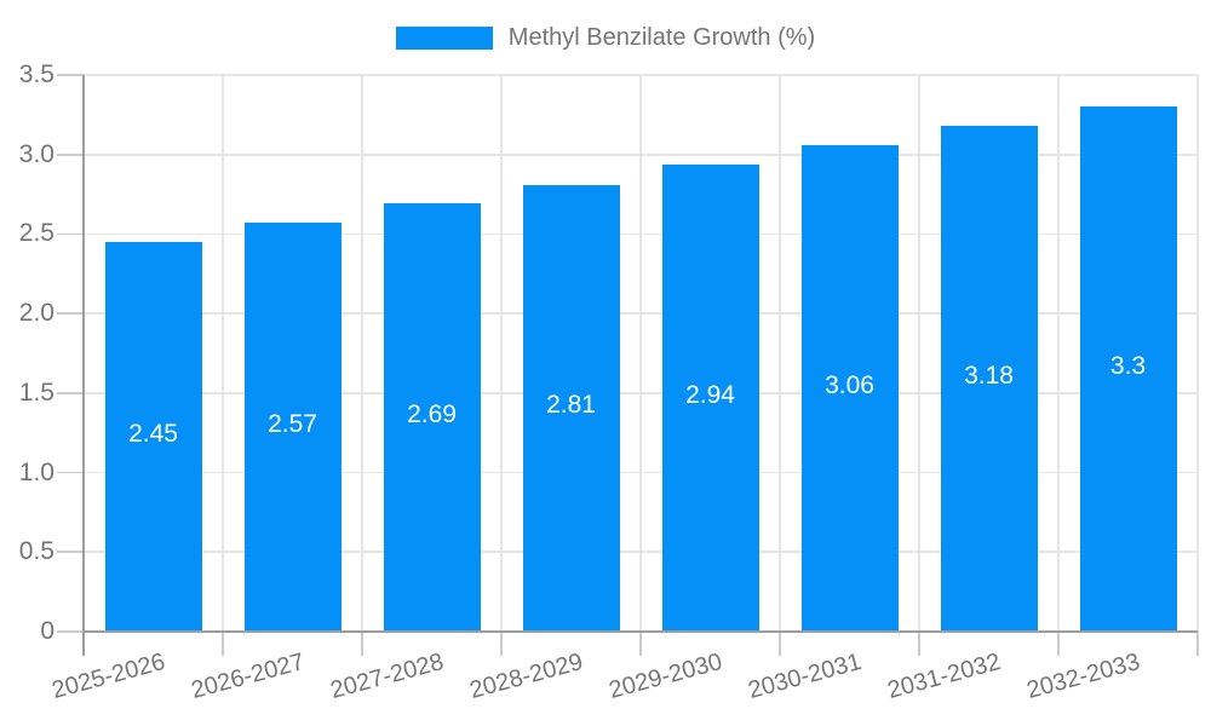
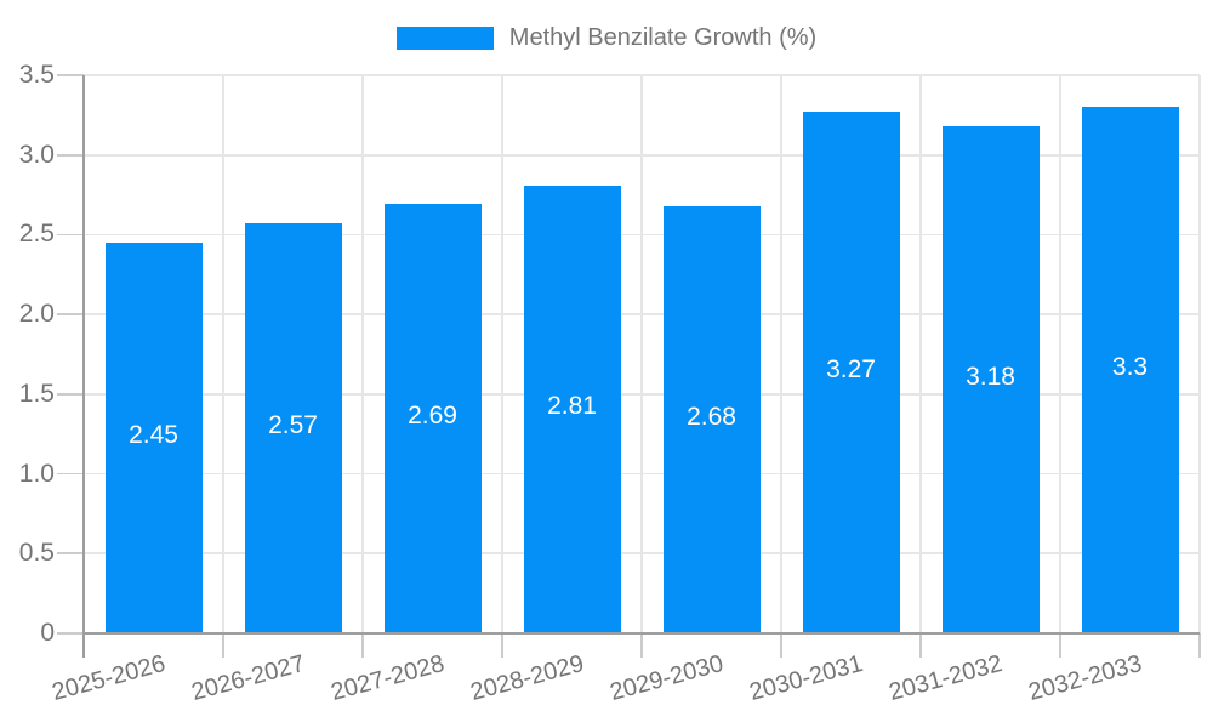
2029-2030: 2.94 -> 2.68
2030-2031: 3.06 -> 3.27
